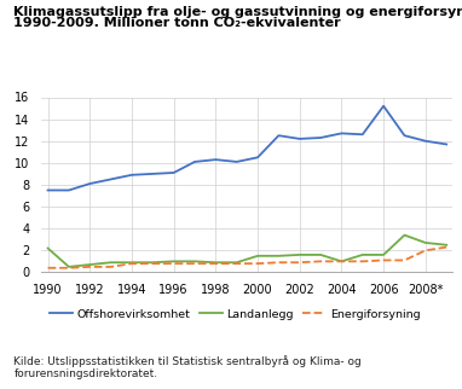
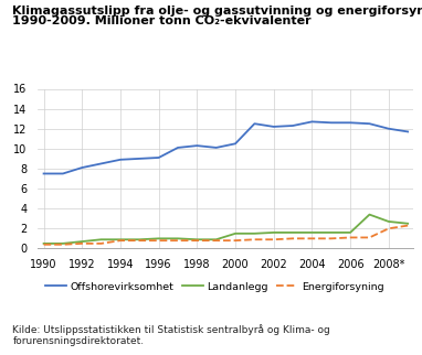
Landanlegg/1990: 2.2 -> 0.5
Landanlegg/2004: 1.0 -> 1.6
Offshorevirksomhet/2006: 15.2 -> 12.6
